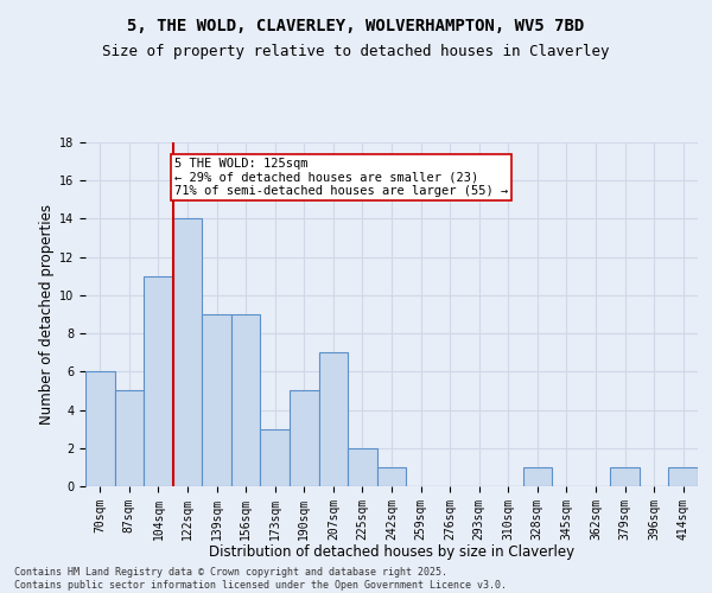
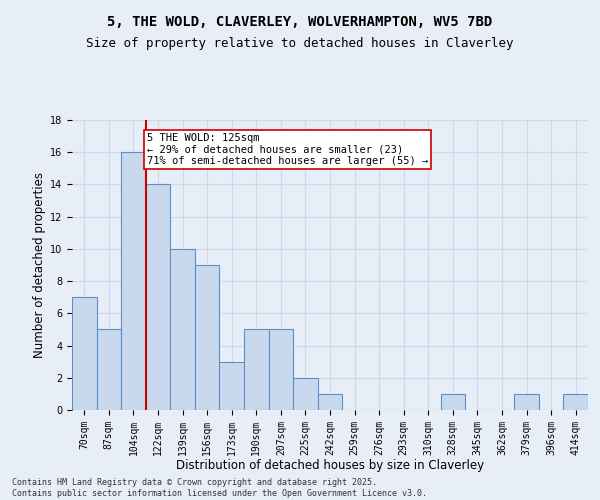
70sqm: 6 -> 7
104sqm: 11 -> 16
139sqm: 9 -> 10
207sqm: 7 -> 5
